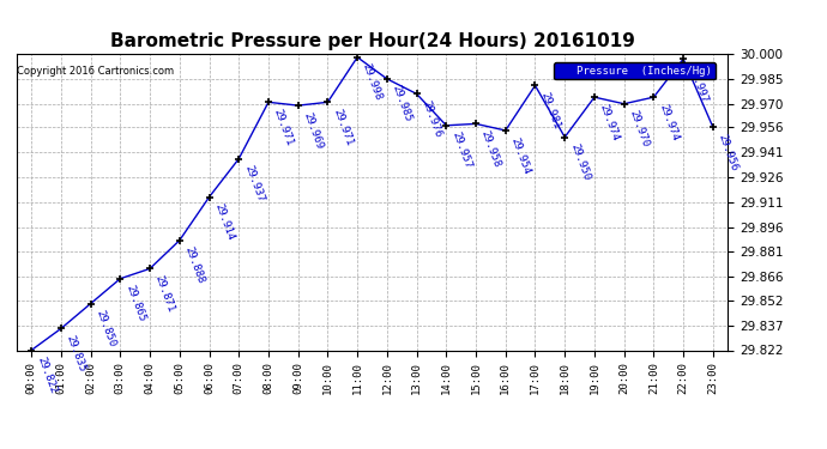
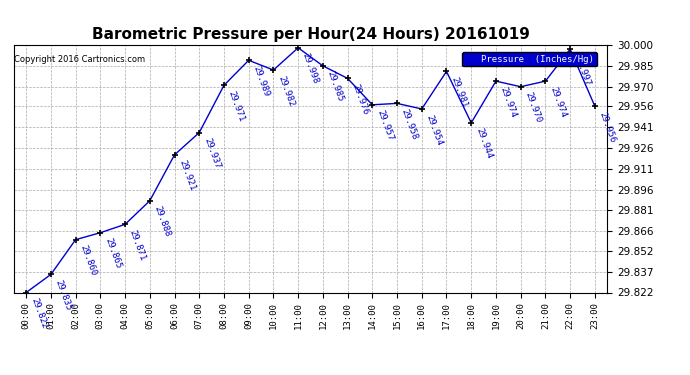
02:00: 29.850 -> 29.860
06:00: 29.914 -> 29.921
09:00: 29.969 -> 29.989
10:00: 29.971 -> 29.982
18:00: 29.950 -> 29.944
